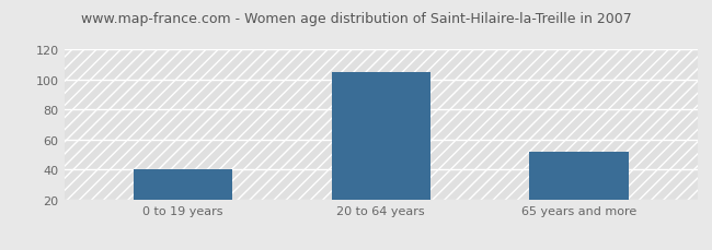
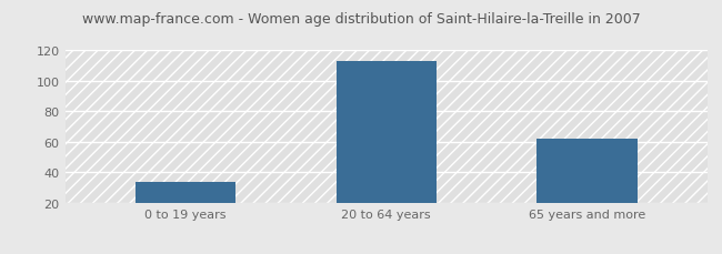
0 to 19 years: 40 -> 34
20 to 64 years: 105 -> 113
65 years and more: 52 -> 62
